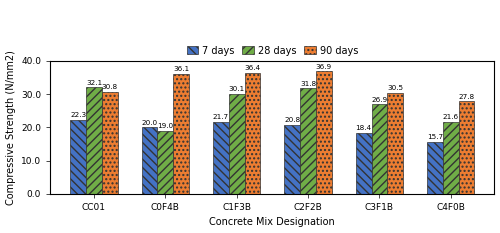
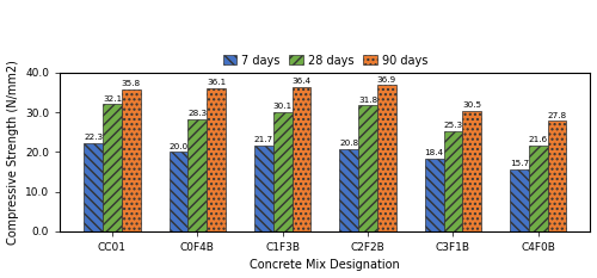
90 days/CC01: 30.8 -> 35.8
28 days/C0F4B: 19.0 -> 28.3
28 days/C3F1B: 26.9 -> 25.3
